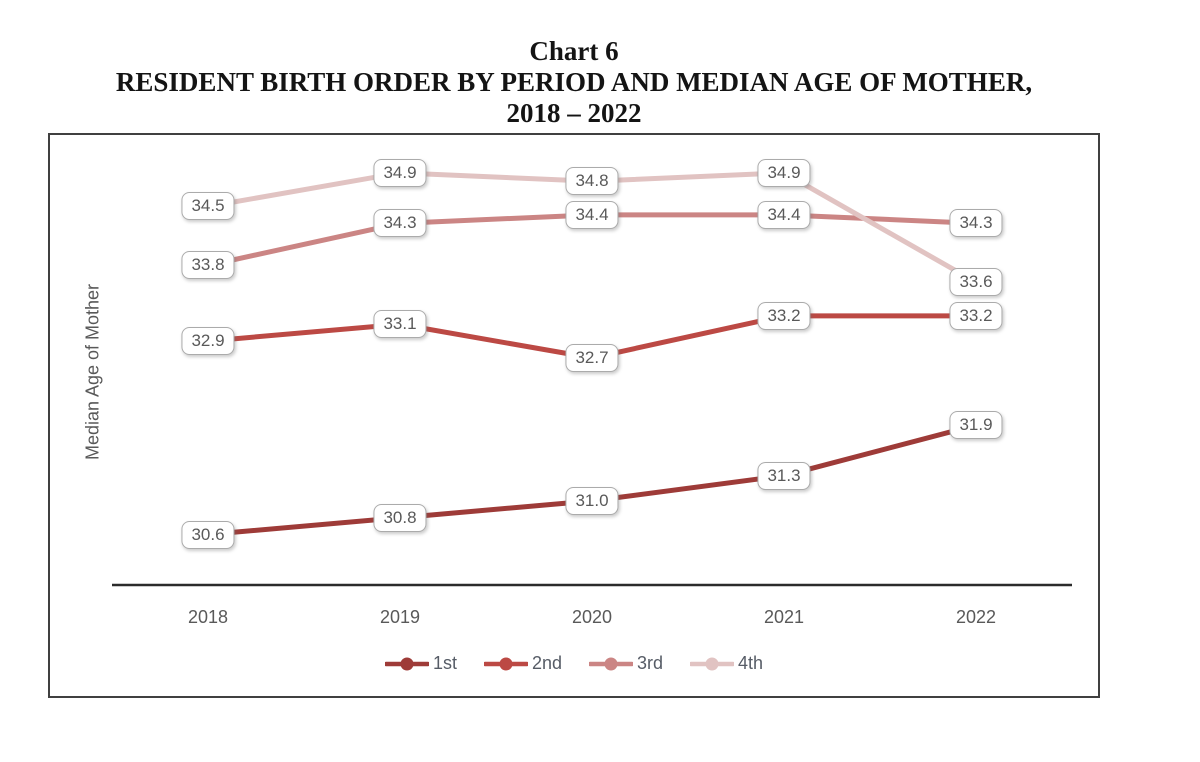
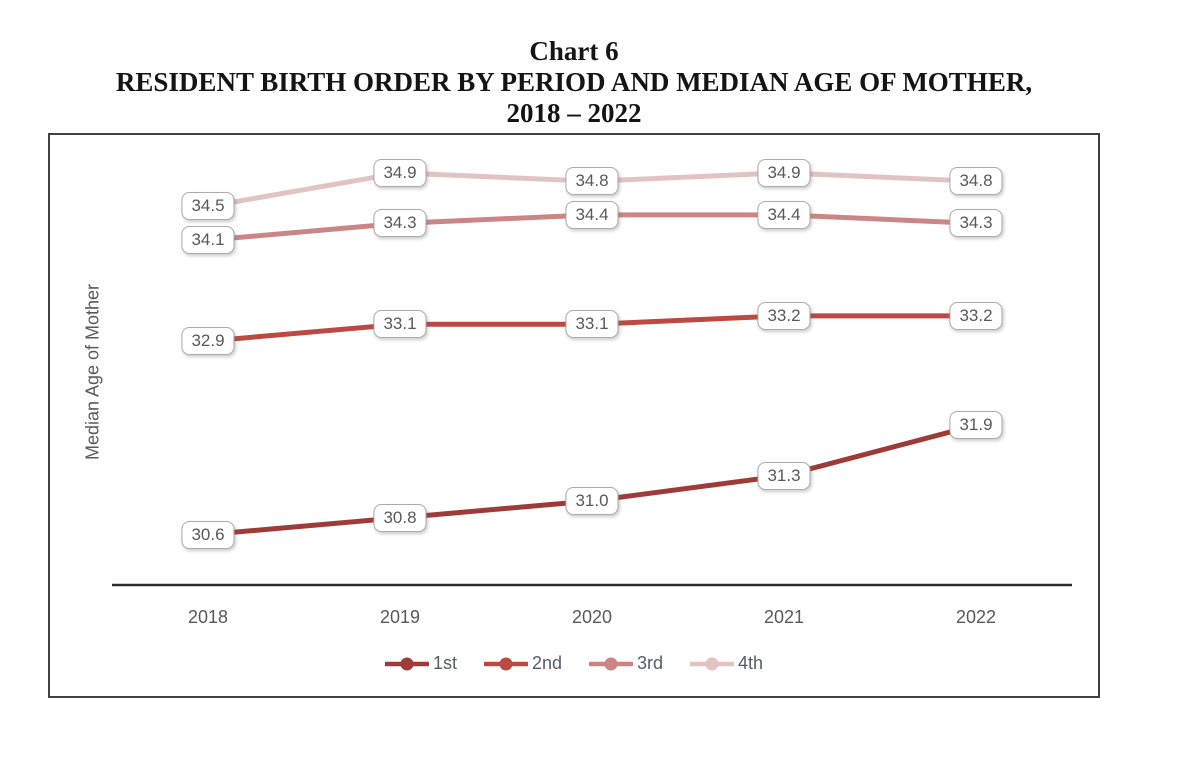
3rd/2018: 33.8 -> 34.1
2nd/2020: 32.7 -> 33.1
4th/2022: 33.6 -> 34.8
